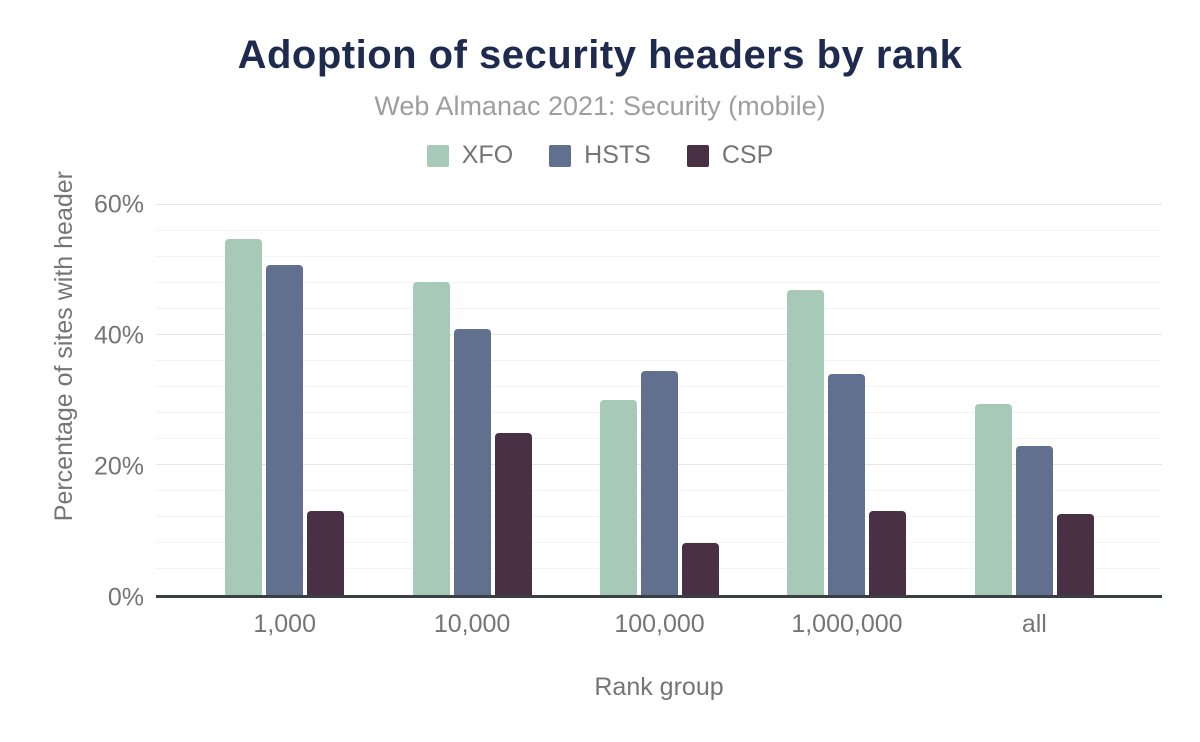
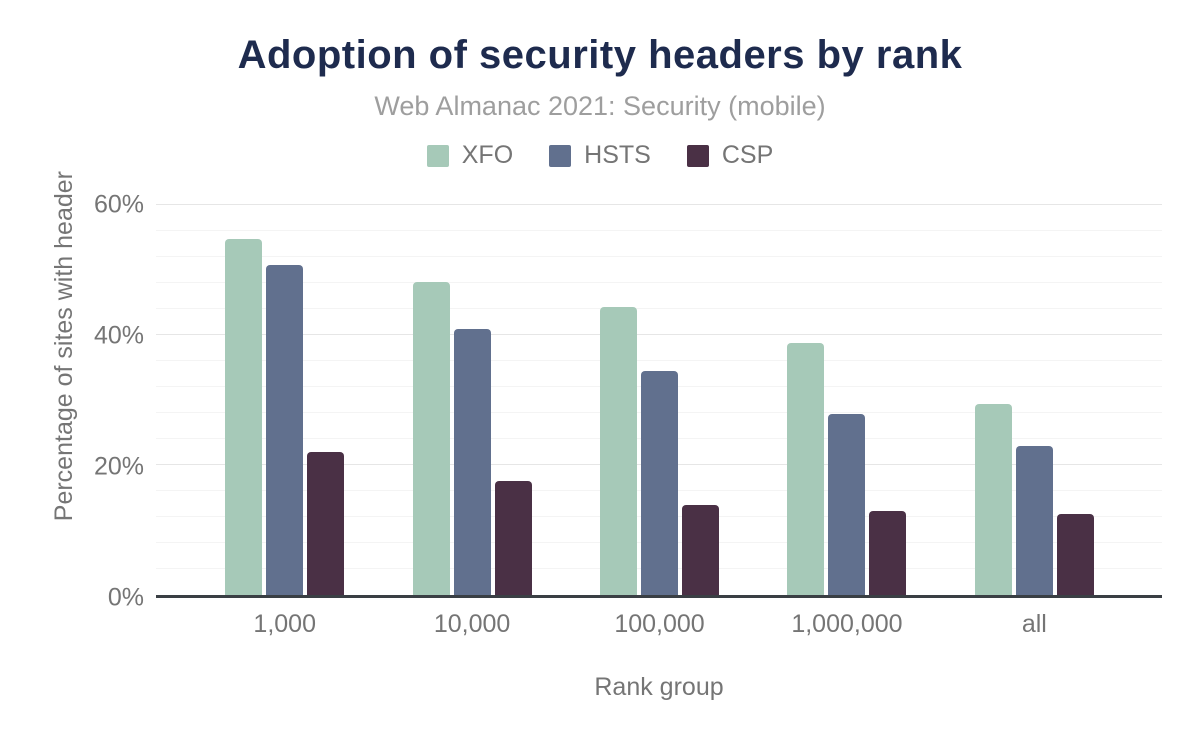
CSP/1,000: 13% -> 22%
CSP/10,000: 25% -> 18%
XFO/100,000: 30% -> 44%
CSP/100,000: 8% -> 14%
XFO/1,000,000: 47% -> 39%
HSTS/1,000,000: 34% -> 28%
